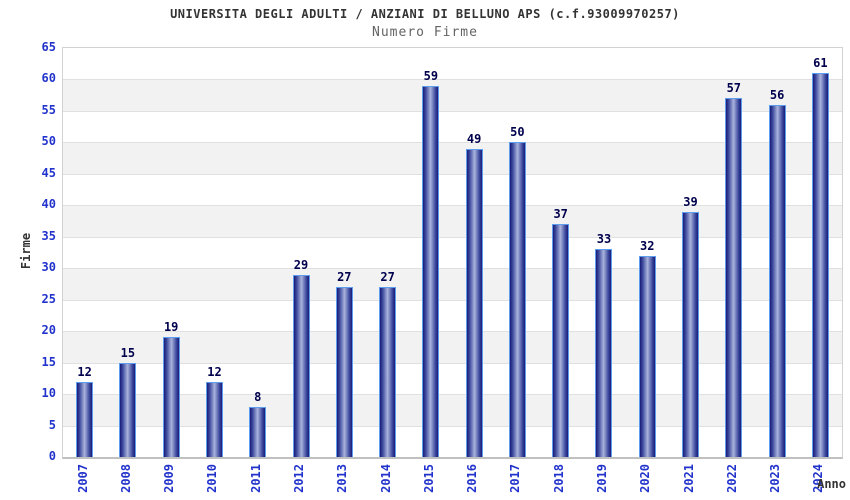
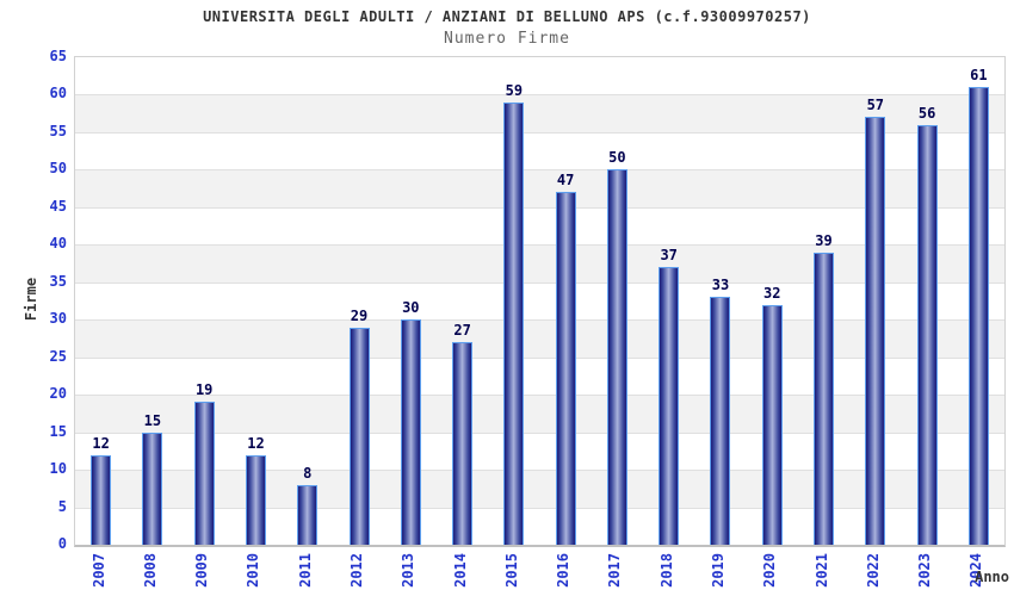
2013: 27 -> 30
2016: 49 -> 47
